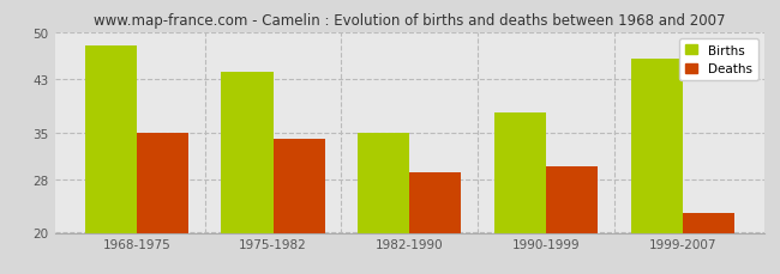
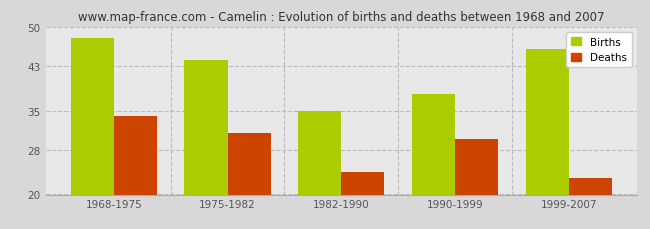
Deaths/1968-1975: 35 -> 34
Deaths/1975-1982: 34 -> 31
Deaths/1982-1990: 29 -> 24
